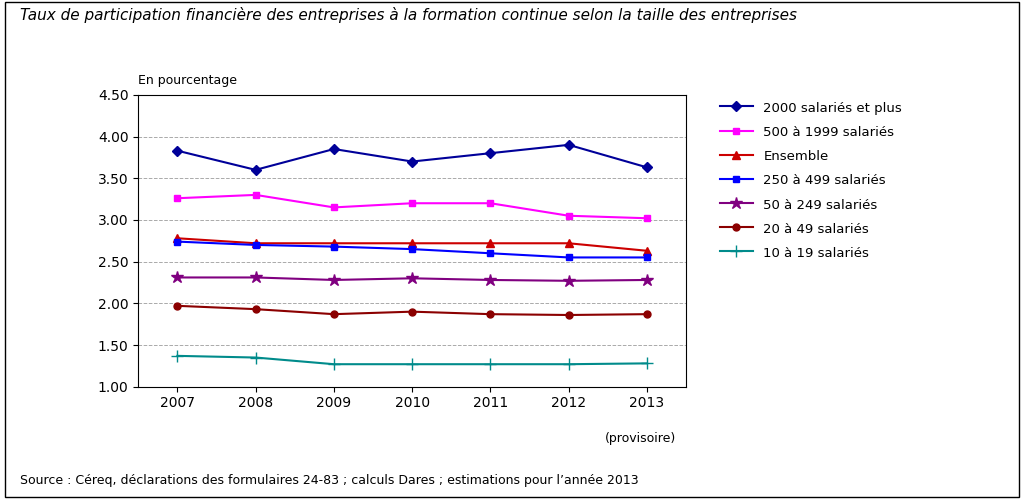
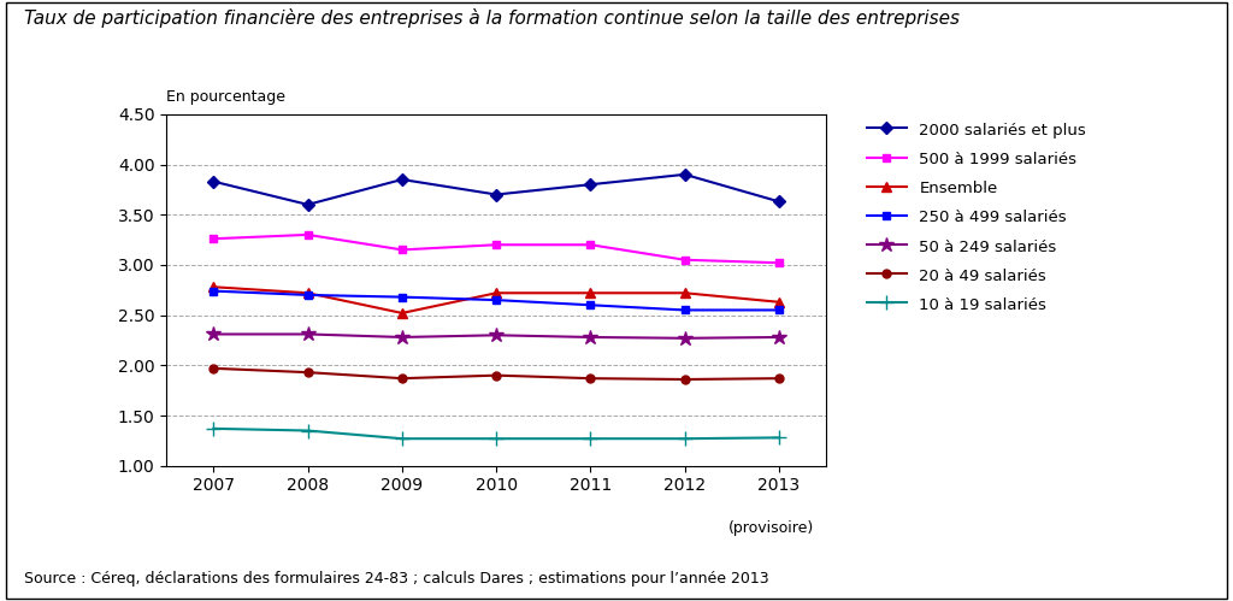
Ensemble/2009: 2.72 -> 2.52
